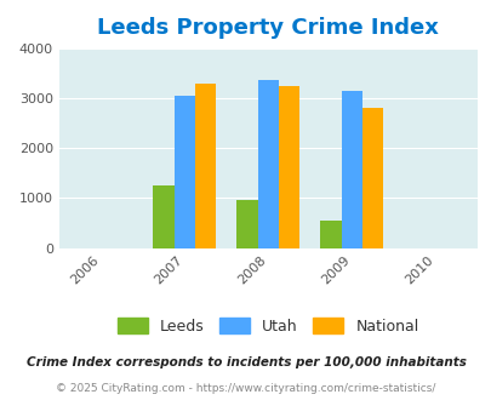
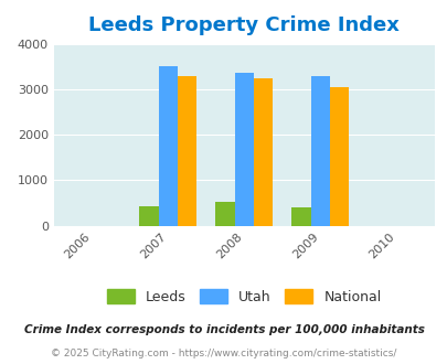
Leeds/2007: 1250 -> 430
Utah/2007: 3050 -> 3500
Leeds/2008: 950 -> 520
Leeds/2009: 550 -> 410
Utah/2009: 3150 -> 3290
National/2009: 2800 -> 3040
